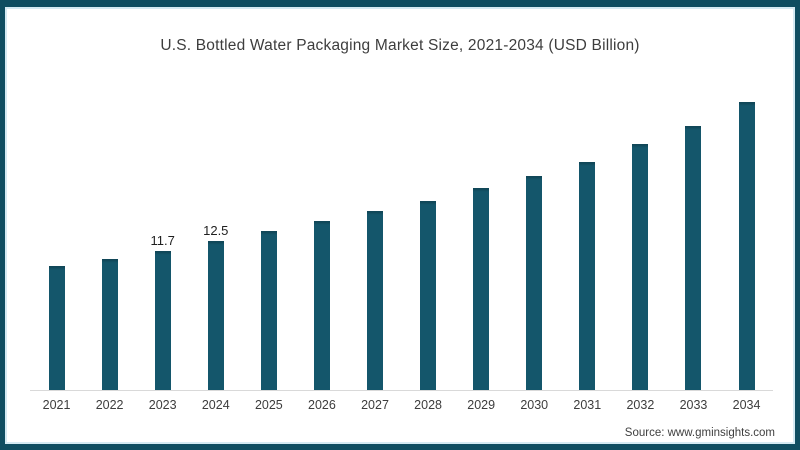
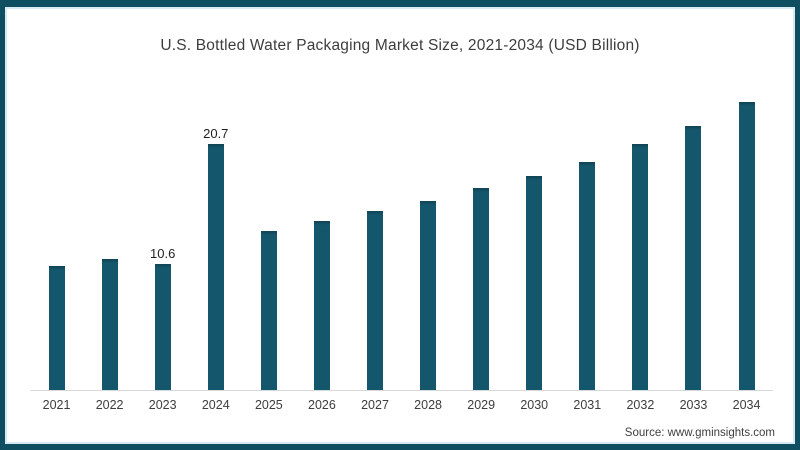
2023: 11.7 -> 10.6
2024: 12.5 -> 20.7
